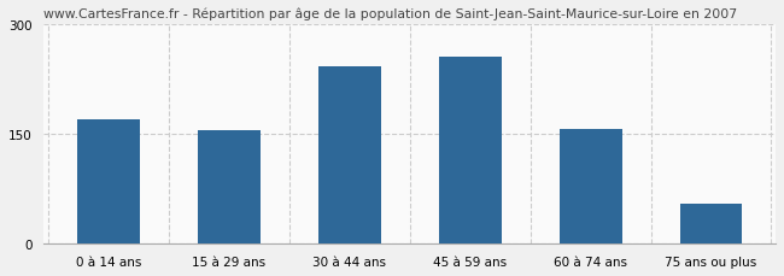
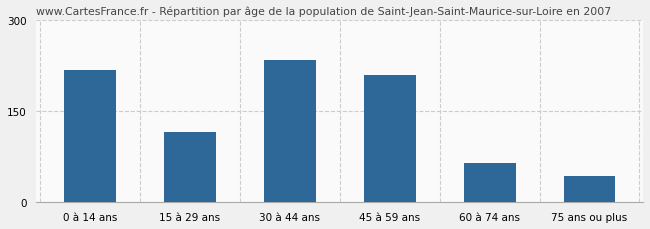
0 à 14 ans: 170 -> 218
15 à 29 ans: 155 -> 116
30 à 44 ans: 243 -> 234
45 à 59 ans: 255 -> 210
60 à 74 ans: 157 -> 64
75 ans ou plus: 55 -> 44
